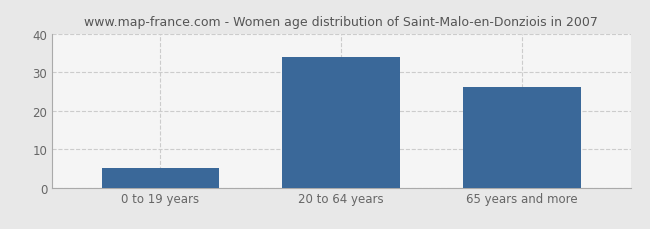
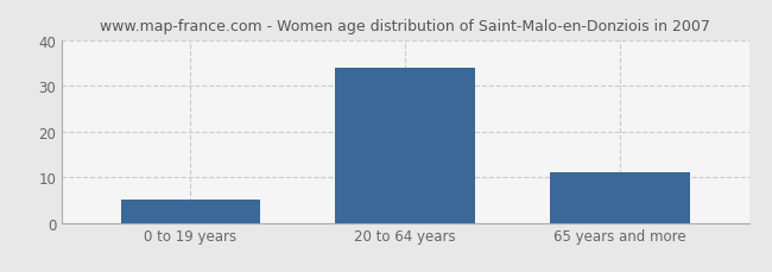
65 years and more: 26 -> 11
